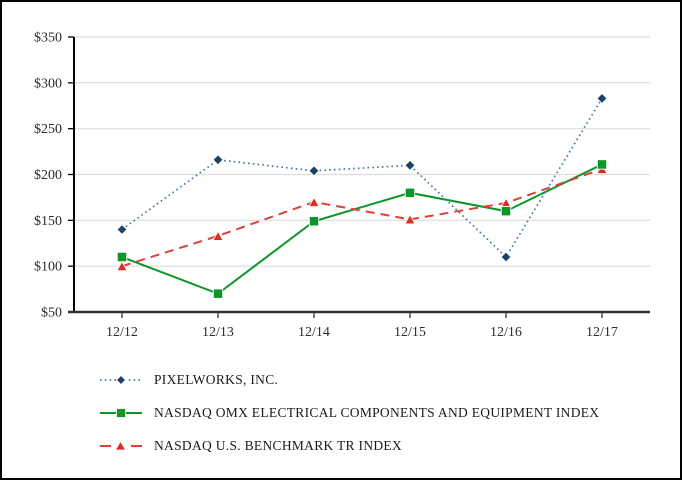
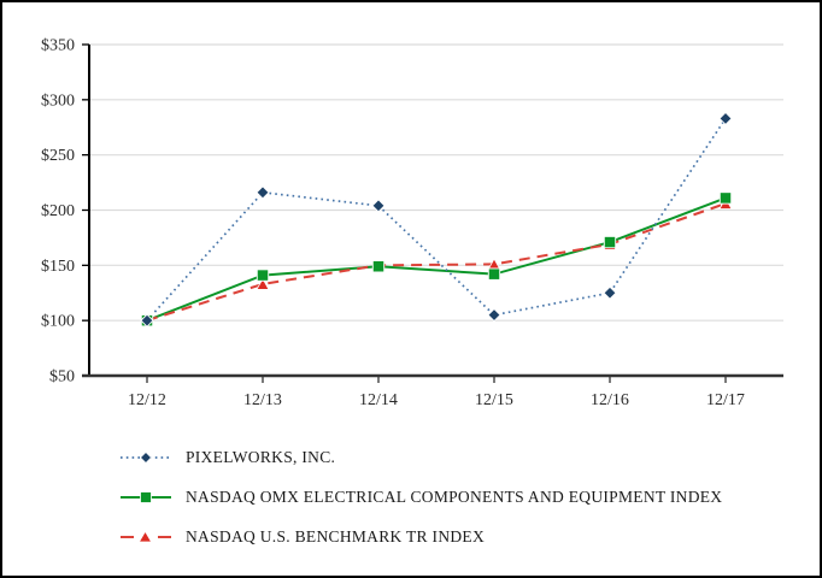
PIXELWORKS, INC./12/12: $140 -> $100
NASDAQ OMX ELECTRICAL COMPONENTS AND EQUIPMENT INDEX/12/12: $110 -> $100
NASDAQ OMX ELECTRICAL COMPONENTS AND EQUIPMENT INDEX/12/13: $70 -> $140
NASDAQ U.S. BENCHMARK TR INDEX/12/14: $170 -> $150
PIXELWORKS, INC./12/15: $210 -> $100
NASDAQ OMX ELECTRICAL COMPONENTS AND EQUIPMENT INDEX/12/15: $180 -> $140
PIXELWORKS, INC./12/16: $110 -> $120
NASDAQ OMX ELECTRICAL COMPONENTS AND EQUIPMENT INDEX/12/16: $160 -> $170
